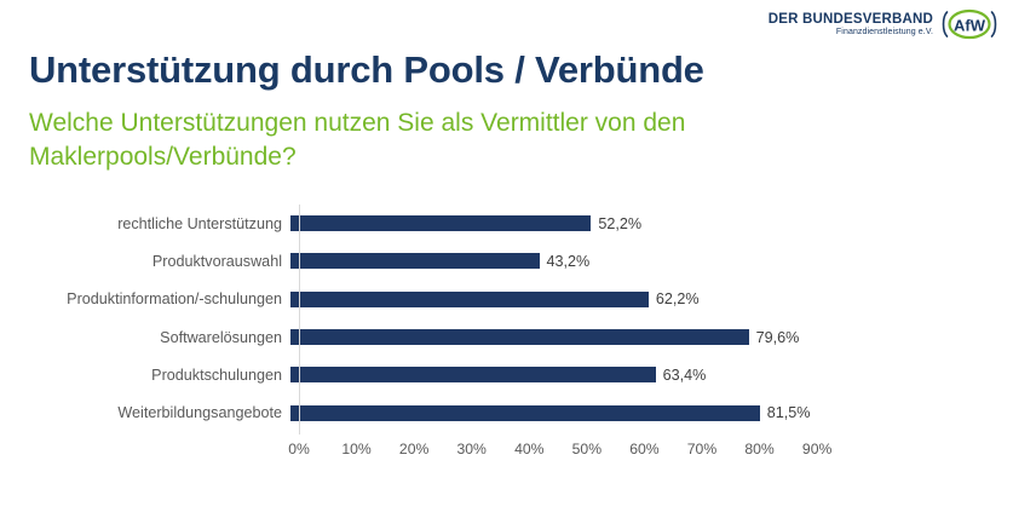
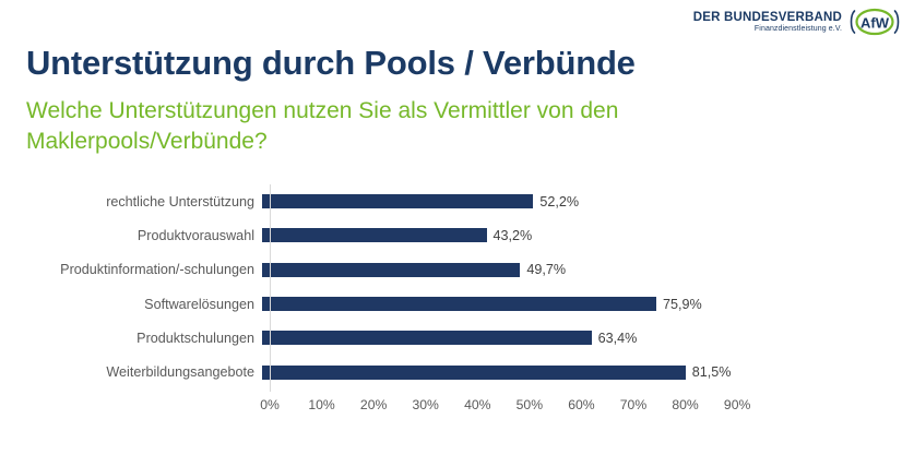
Produktinformation/-schulungen: 62,2% -> 49,7%
Softwarelösungen: 79,6% -> 75,9%
